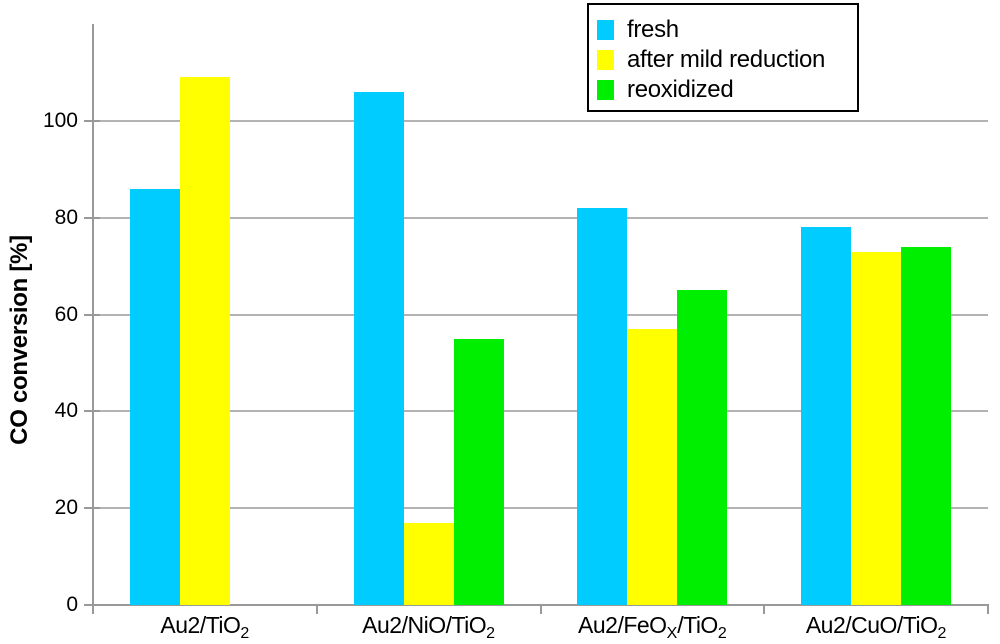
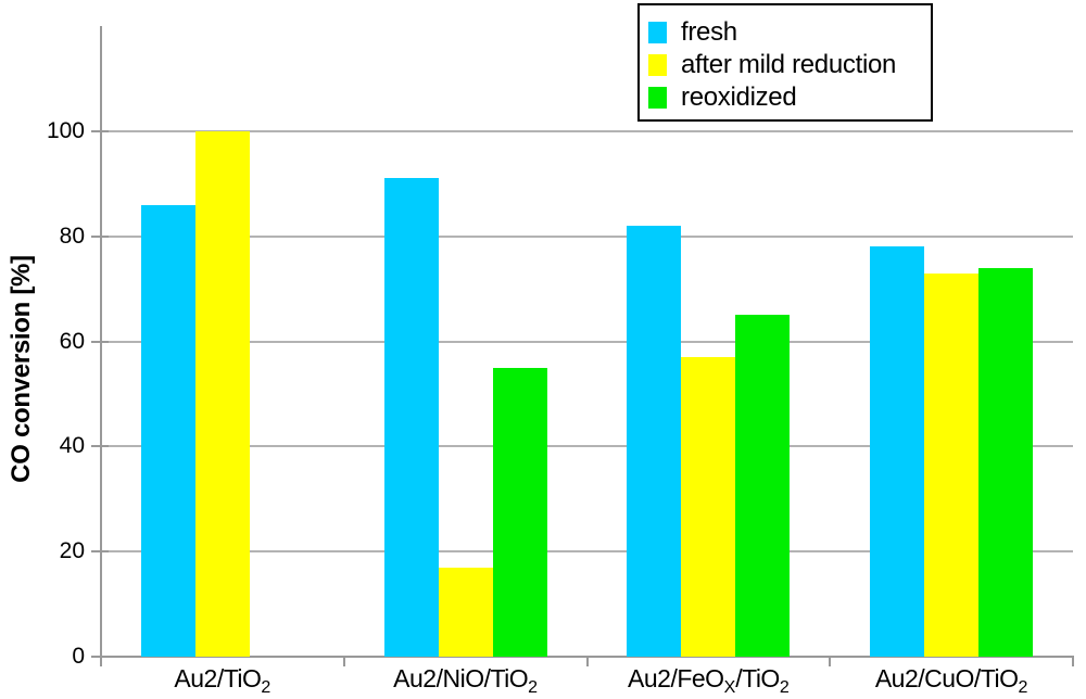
after mild reduction/Au2/TiO2: 109 -> 100
fresh/Au2/NiO/TiO2: 106 -> 91
